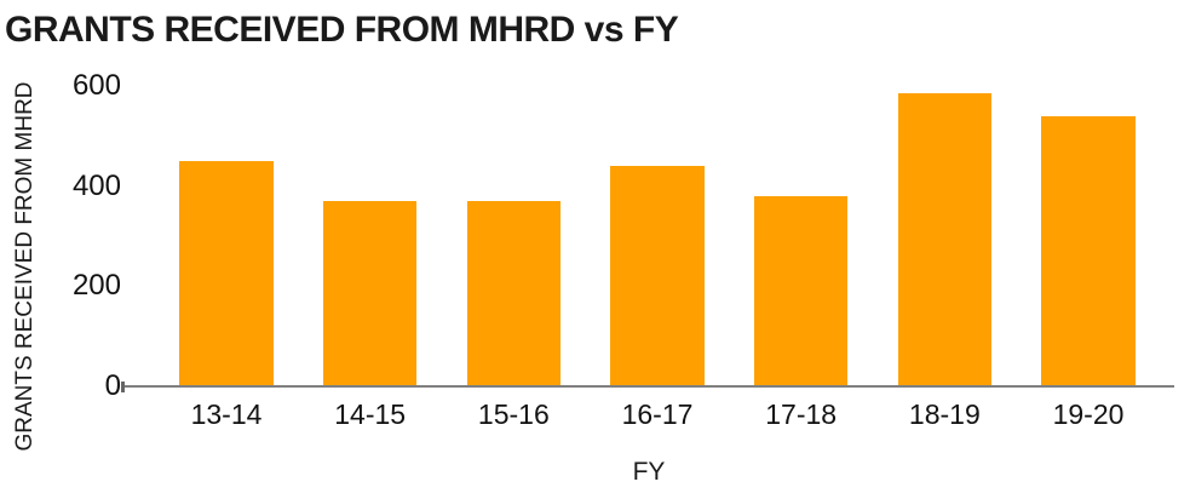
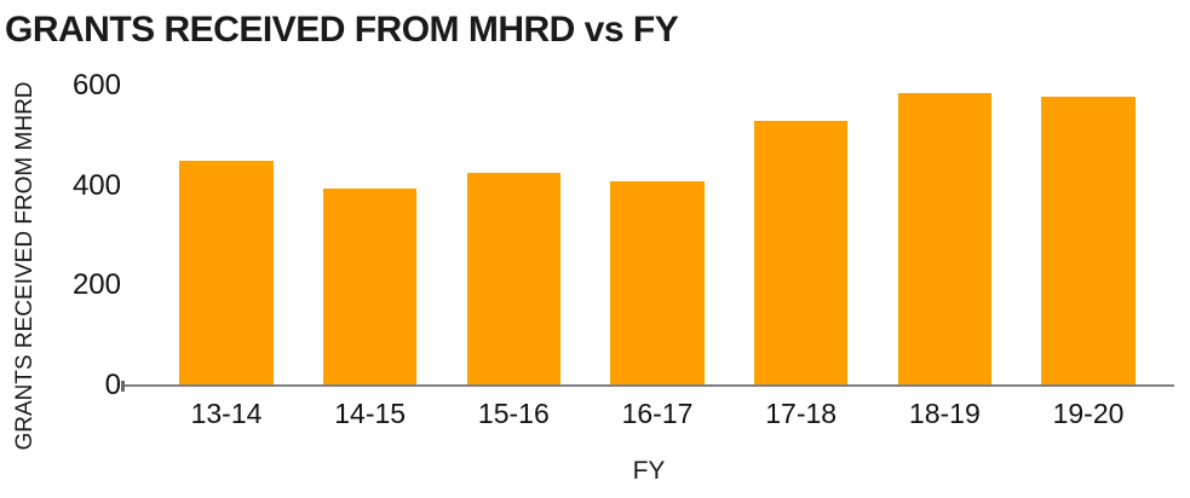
14-15: 370 -> 400
15-16: 370 -> 420
16-17: 440 -> 410
17-18: 380 -> 530
19-20: 540 -> 580
